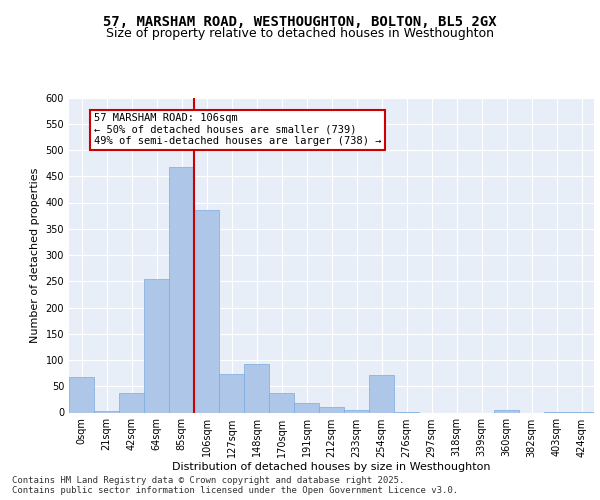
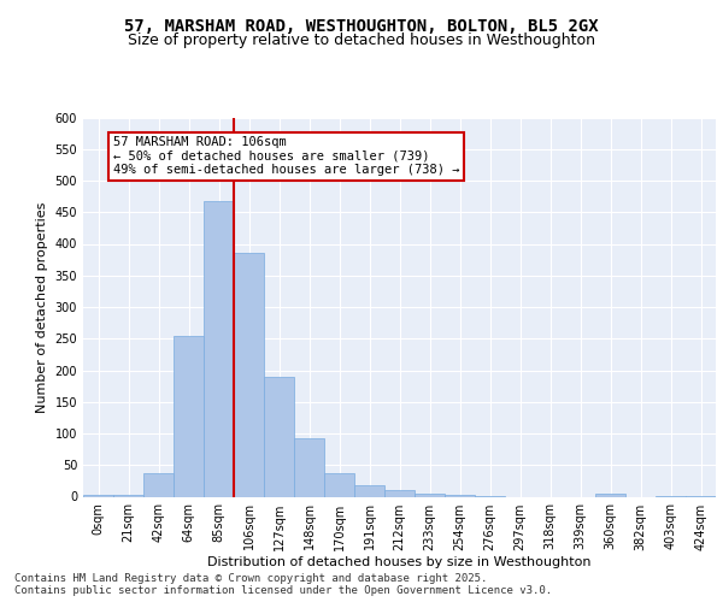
0sqm: 68 -> 2
127sqm: 74 -> 190
254sqm: 72 -> 3
